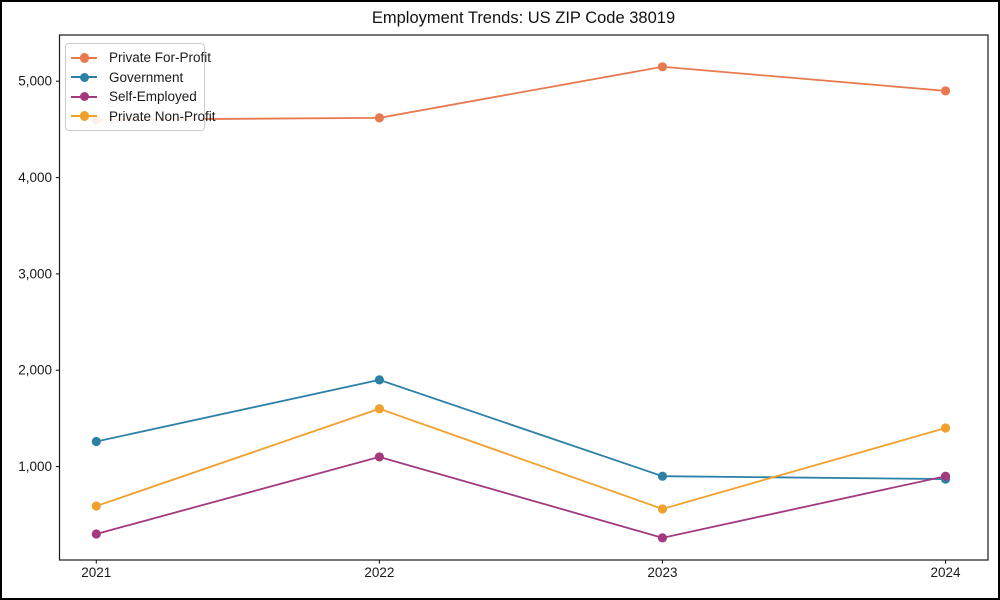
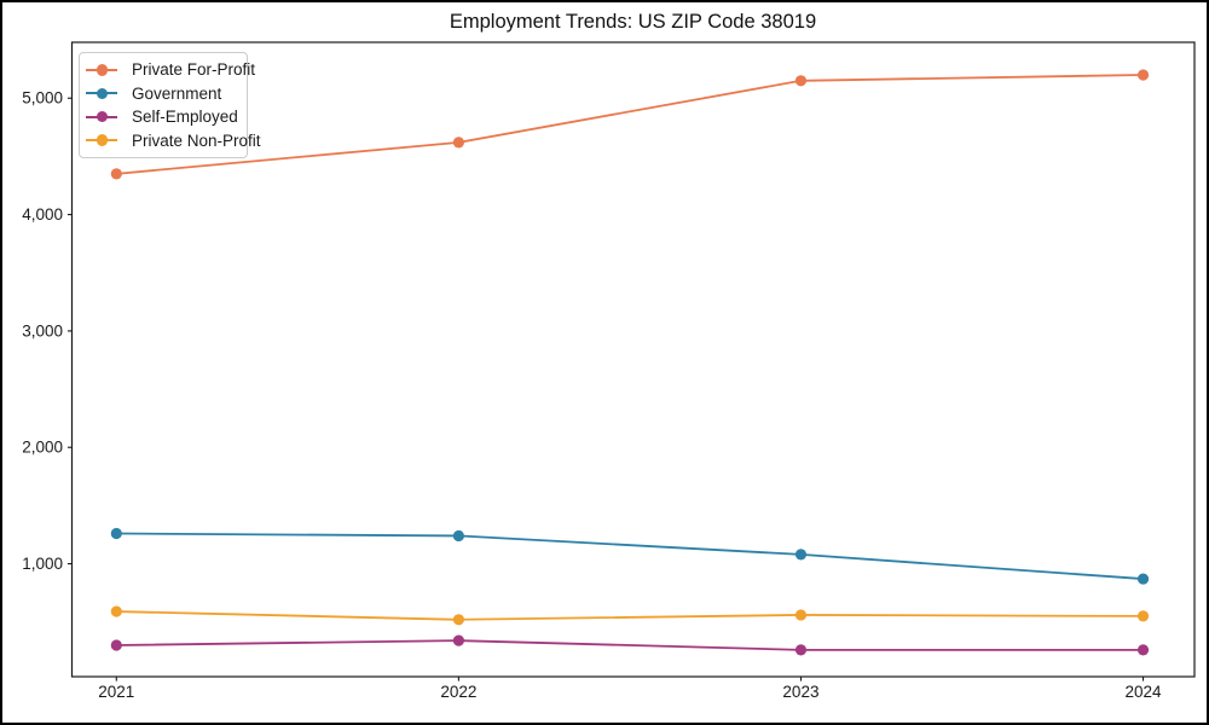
Private For-Profit/2021: 4600 -> 4400
Government/2022: 1900 -> 1200
Self-Employed/2022: 1100 -> 300
Private Non-Profit/2022: 1600 -> 500
Government/2023: 900 -> 1100
Private For-Profit/2024: 4900 -> 5200
Self-Employed/2024: 900 -> 300
Private Non-Profit/2024: 1400 -> 600
